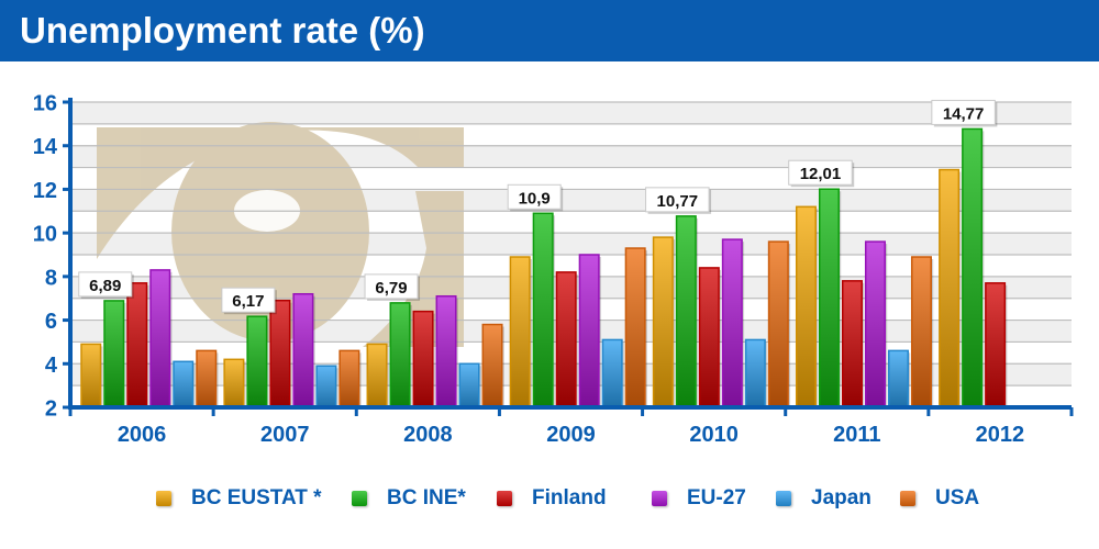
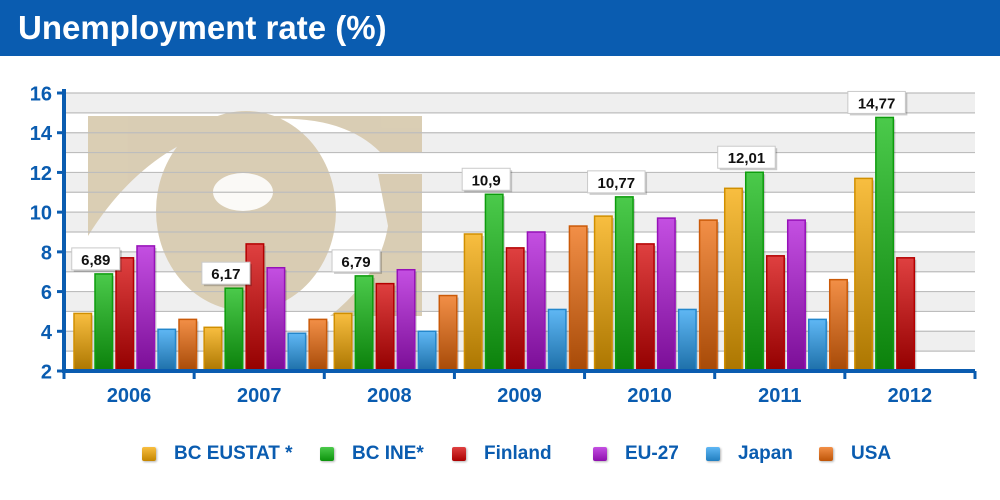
Finland/2007: 6.9 -> 8.4
USA/2011: 8.9 -> 6.6
BC EUSTAT */2012: 12.9 -> 11.7
